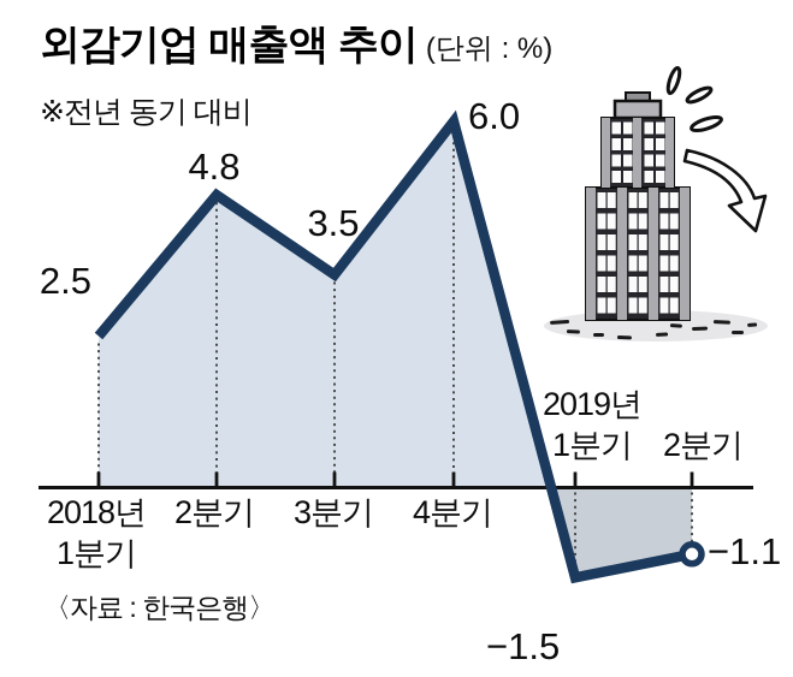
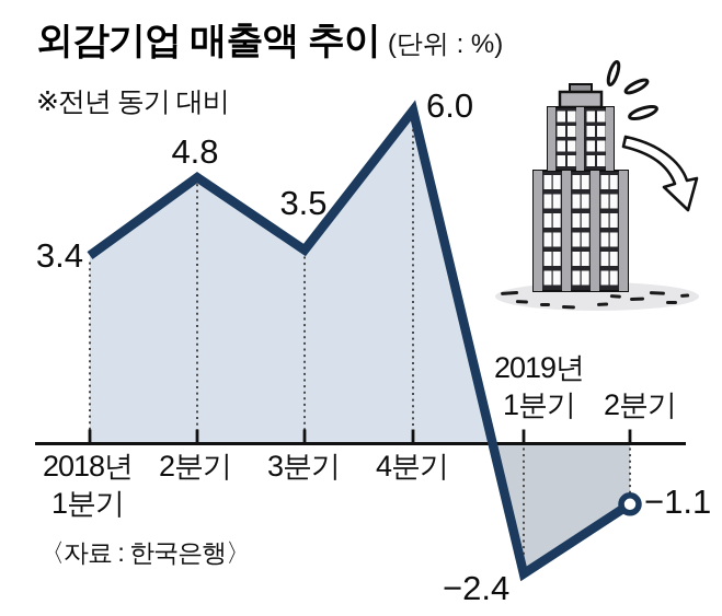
2018년 1분기: 2.5 -> 3.4
2019년 1분기: −1.5 -> −2.4
